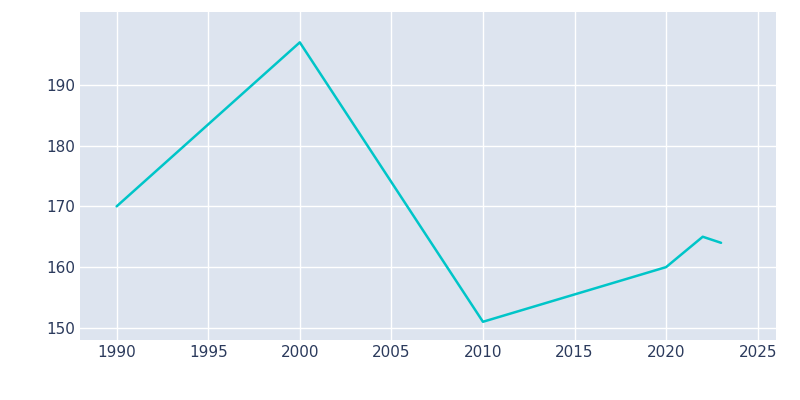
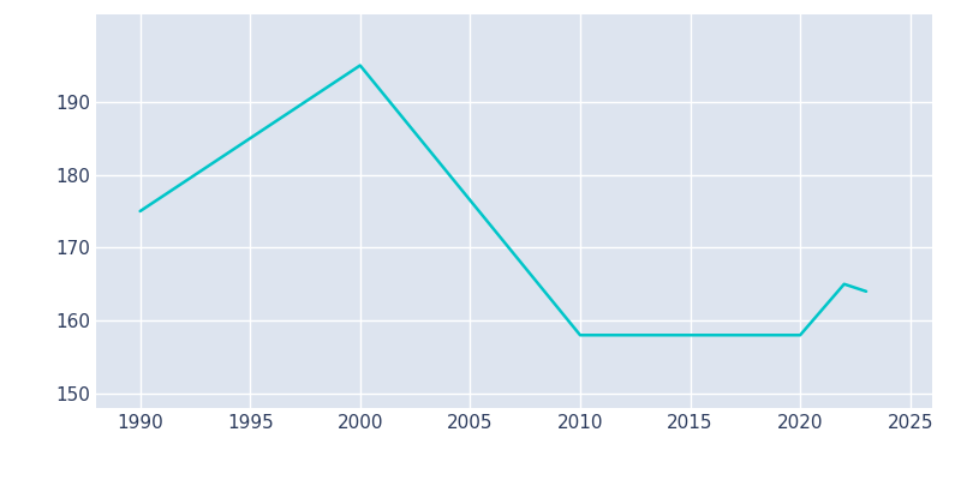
1990: 170 -> 175
2000: 197 -> 195
2010: 151 -> 158
2020: 160 -> 158
